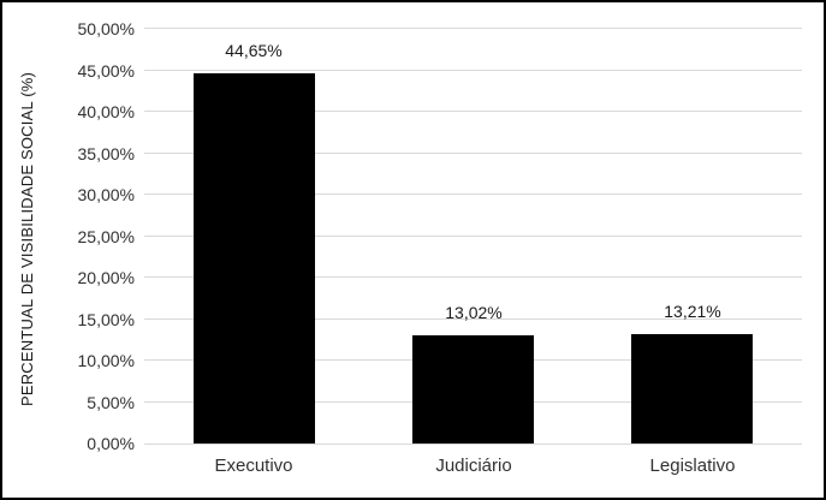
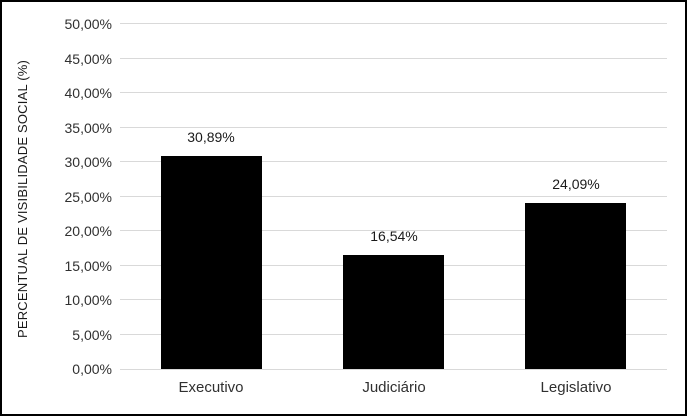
Executivo: 44,65% -> 30,89%
Judiciário: 13,02% -> 16,54%
Legislativo: 13,21% -> 24,09%
